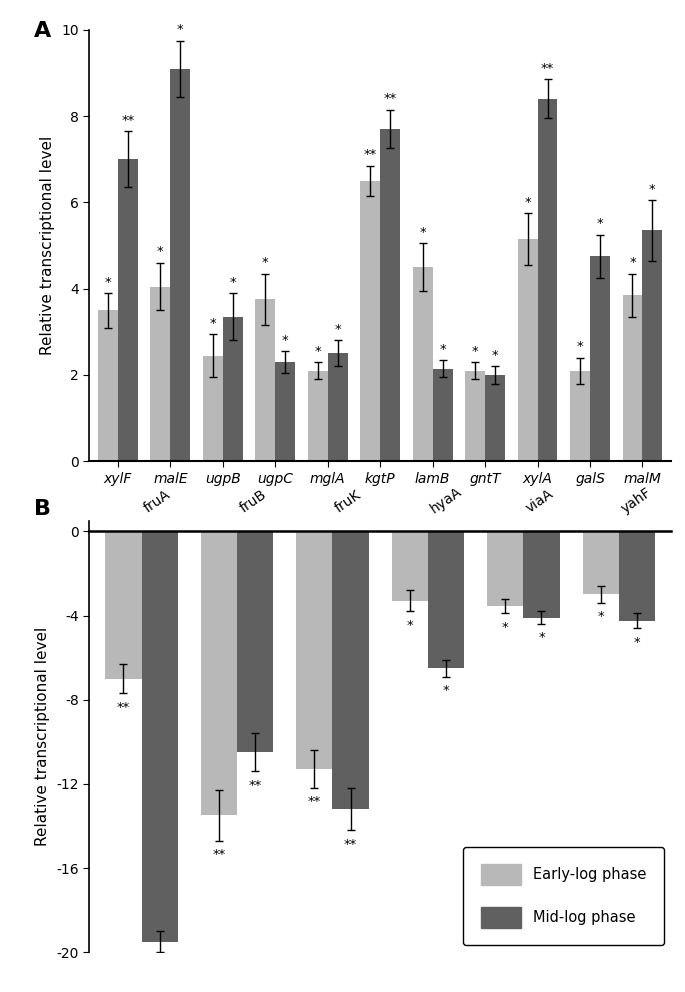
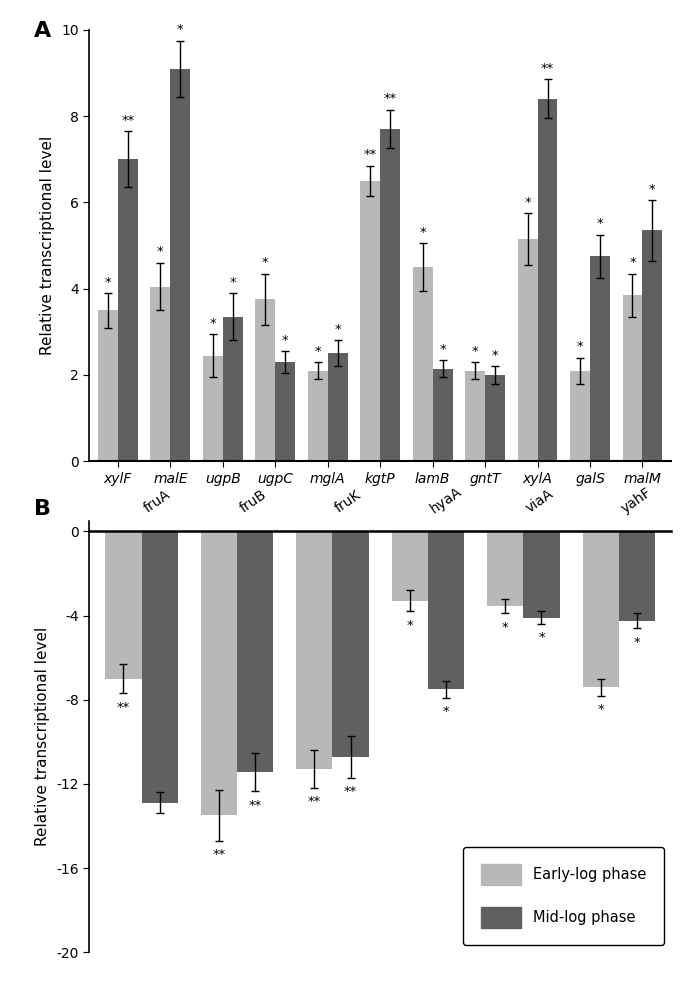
Mid-log phase/fruA: -19.50 -> -12.90
Mid-log phase/fruB: -10.50 -> -11.45
Mid-log phase/fruK: -13.20 -> -10.70
Mid-log phase/hyaA: -6.50 -> -7.50
Early-log phase/yahF: -3.00 -> -7.40
